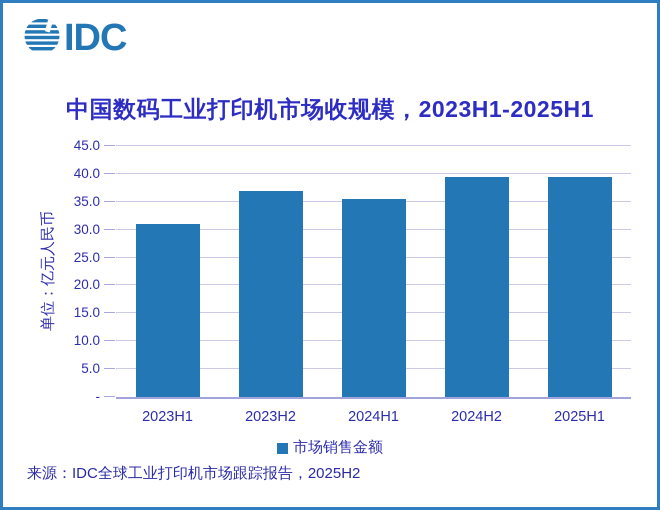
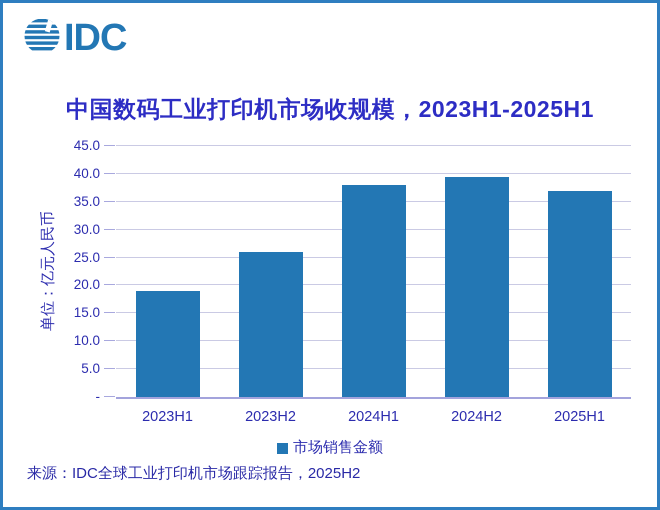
2023H1: 31 -> 19
2023H2: 37 -> 26
2024H1: 36 -> 38
2025H1: 39 -> 37
